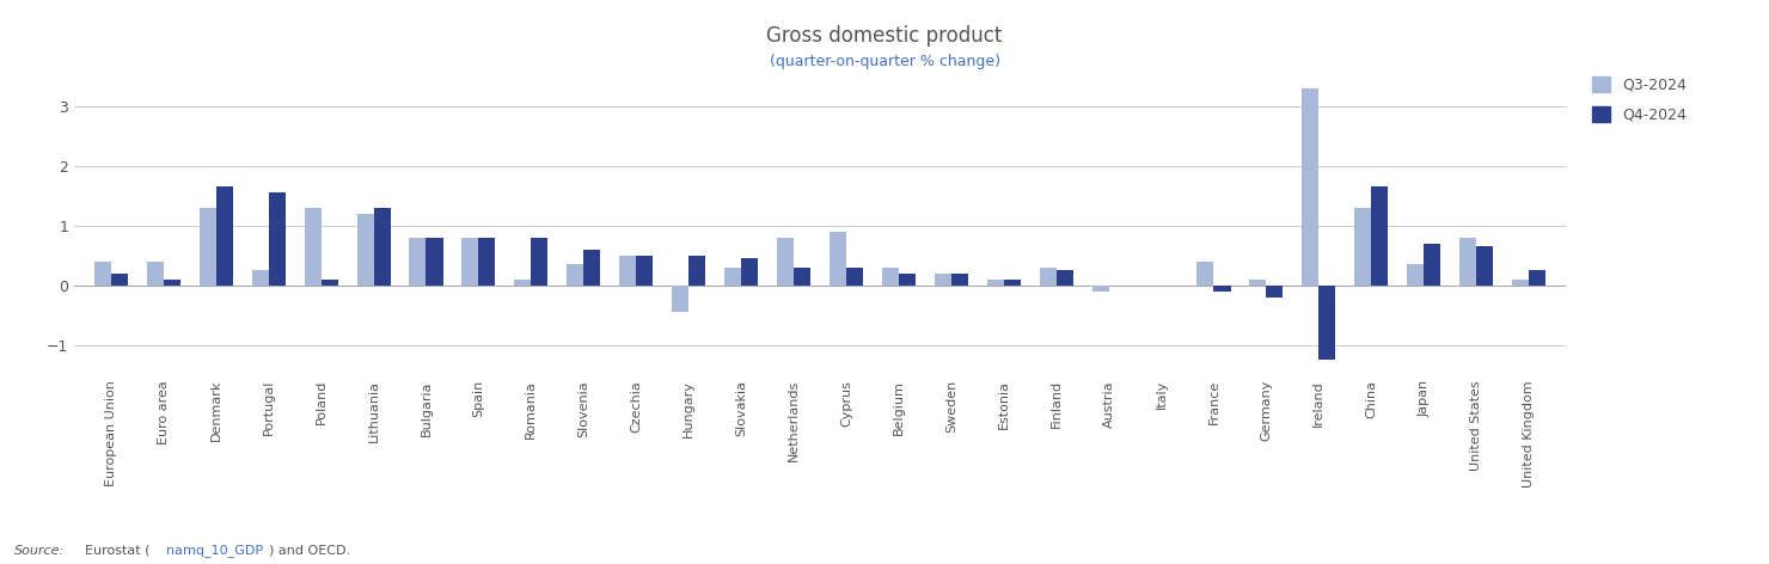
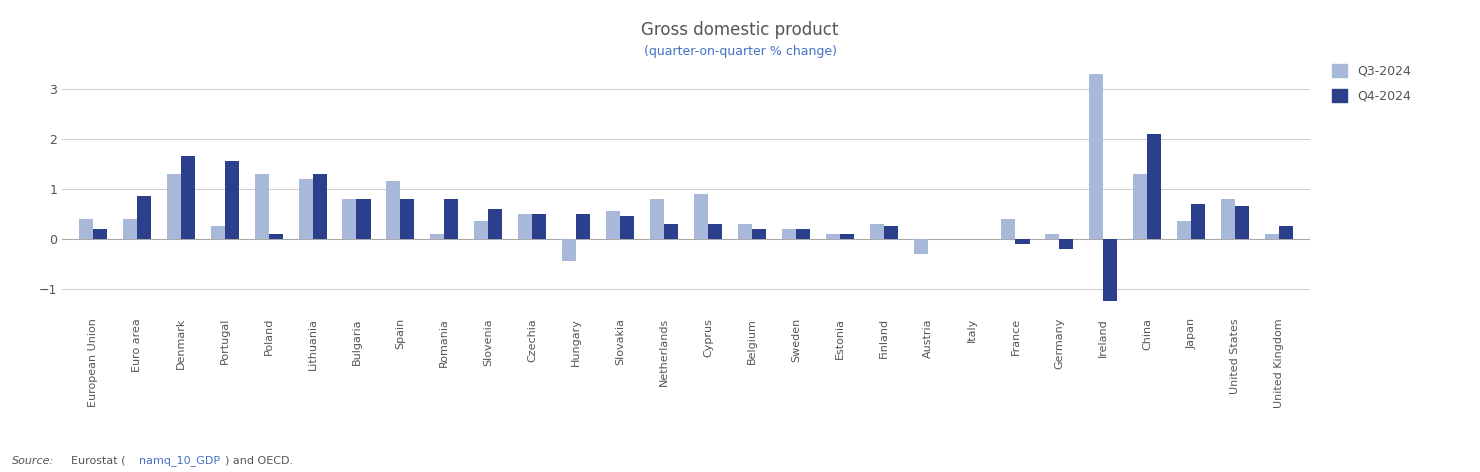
Q4-2024/Euro area: 0.10 -> 0.85
Q3-2024/Spain: 0.80 -> 1.15
Q3-2024/Slovakia: 0.30 -> 0.55
Q3-2024/Austria: -0.10 -> -0.30
Q4-2024/China: 1.65 -> 2.10
